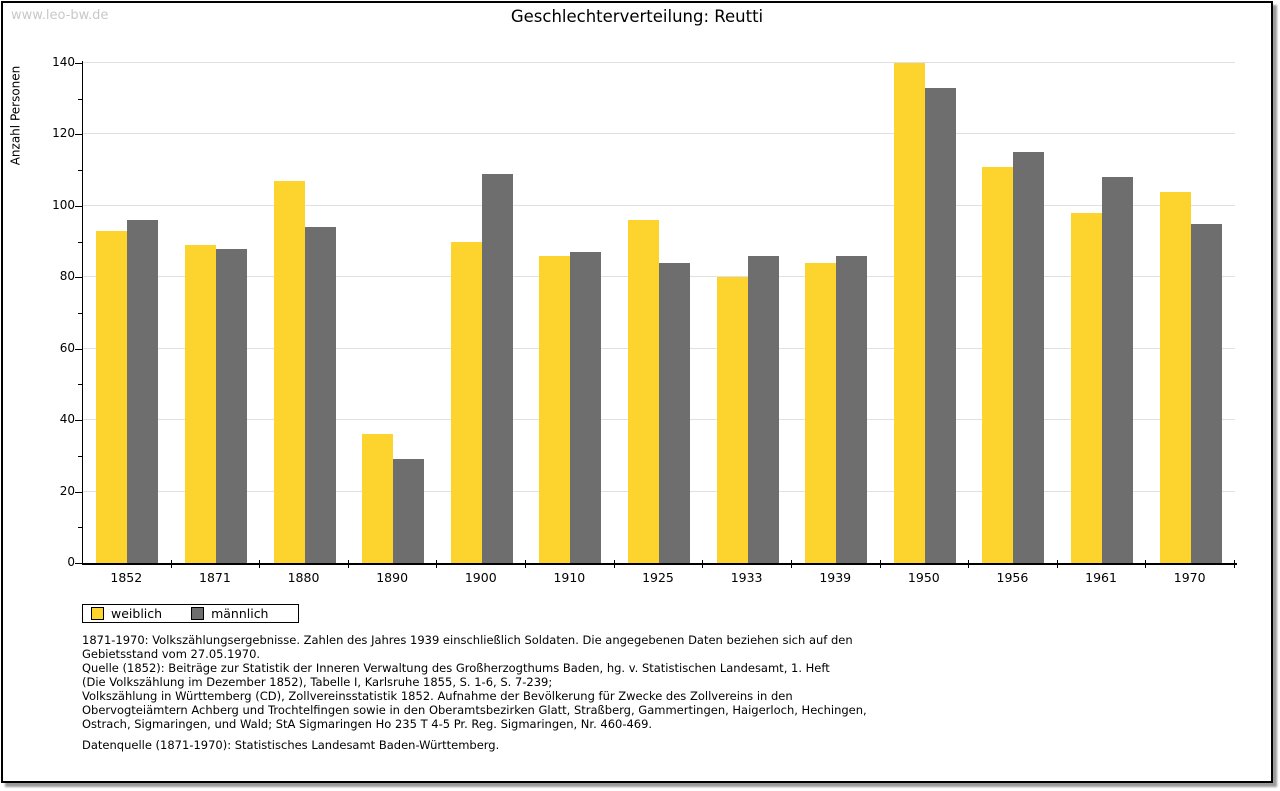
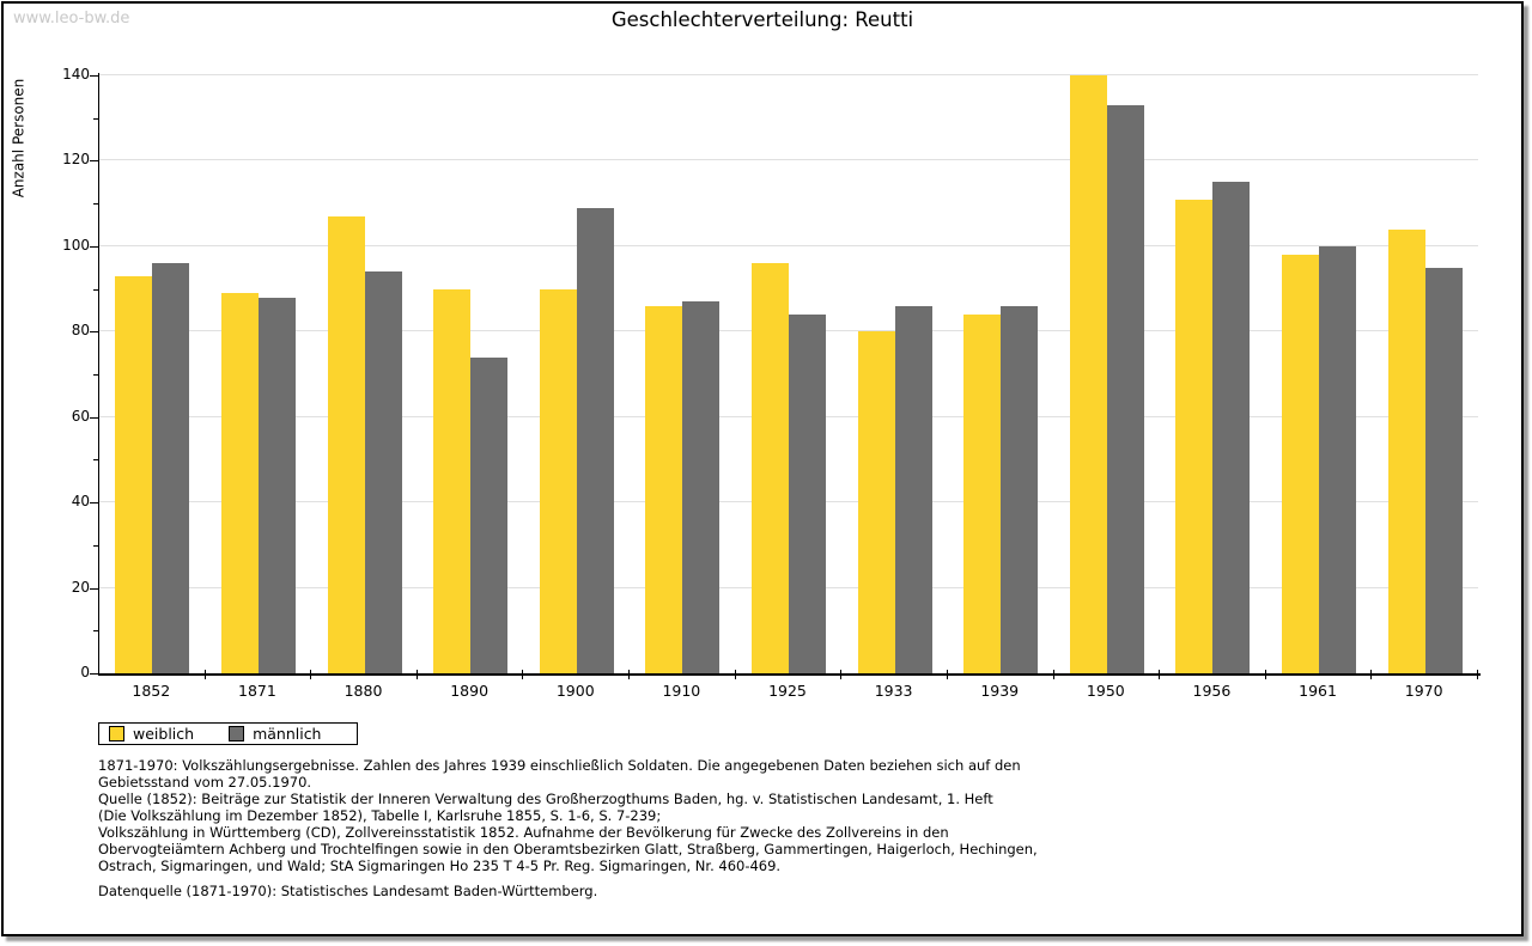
weiblich/1890: 36 -> 90
männlich/1890: 29 -> 74
männlich/1961: 108 -> 100
